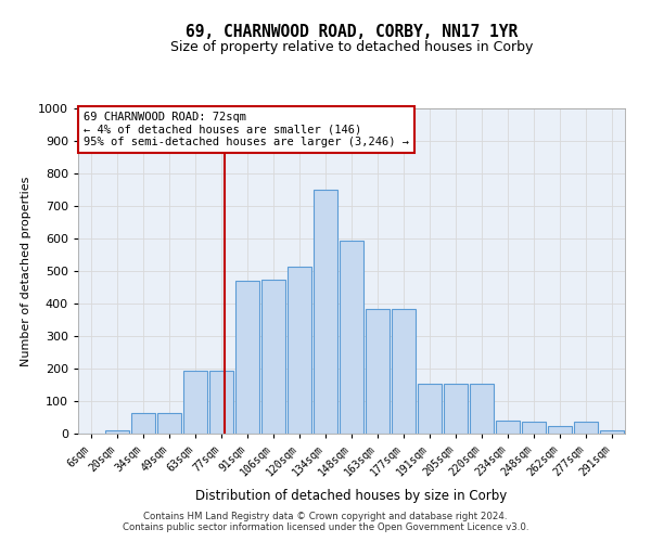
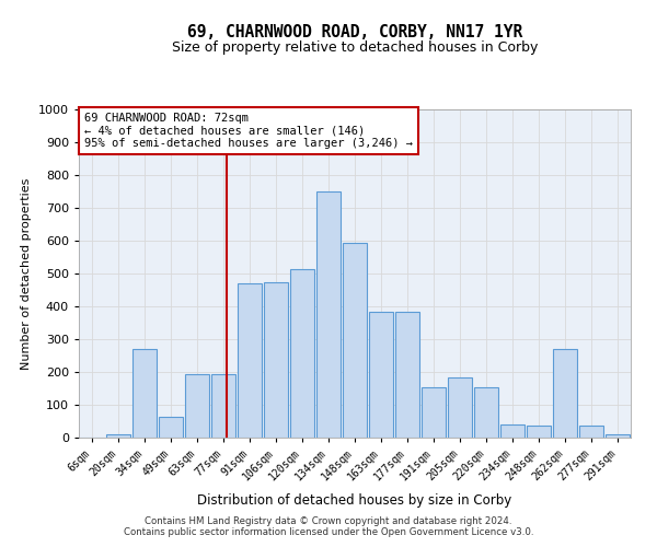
34sqm: 65 -> 270
205sqm: 155 -> 185
262sqm: 22 -> 270
